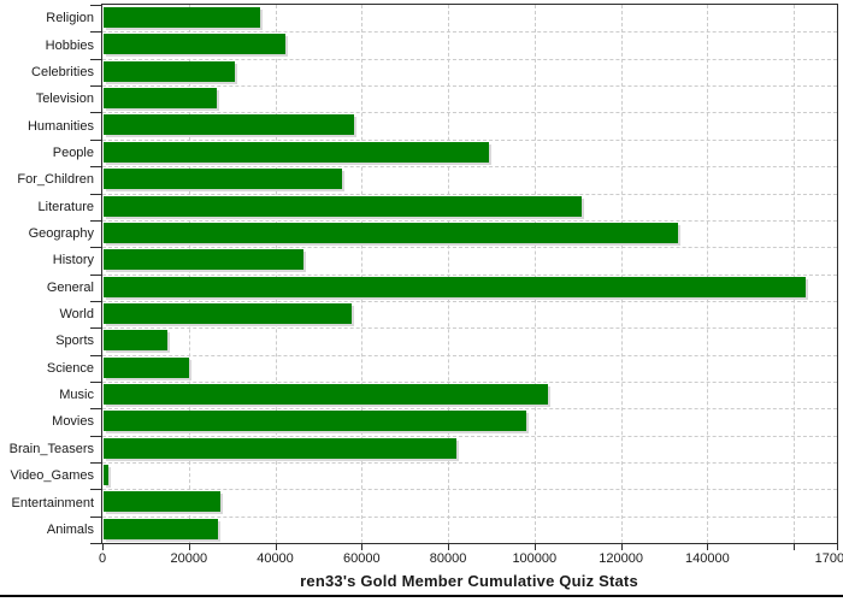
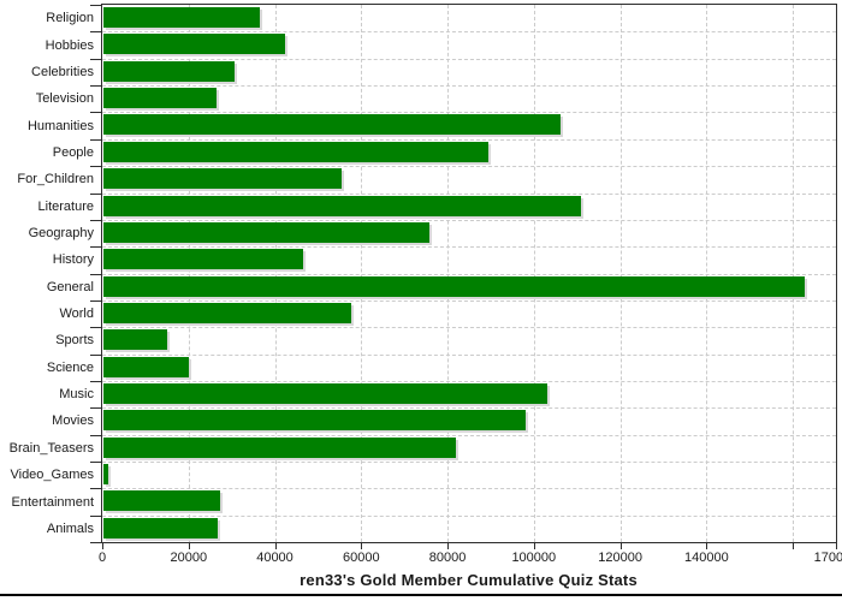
Humanities: 58000 -> 106000
Geography: 133000 -> 75000
